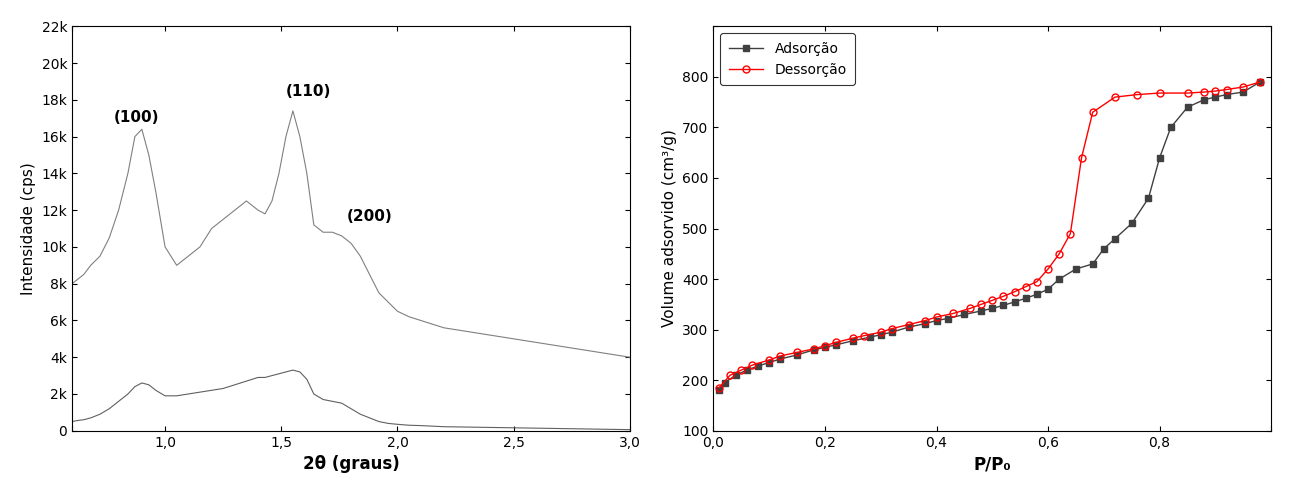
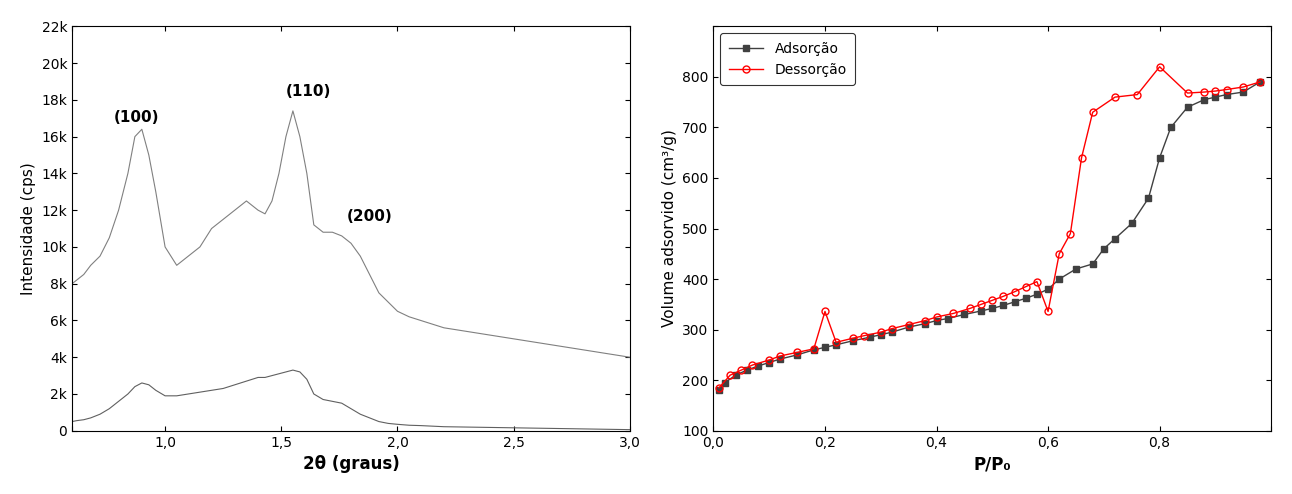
Dessorção/0,2: 268 -> 336
Dessorção/0,6: 420 -> 336
Dessorção/0,8: 768 -> 820
